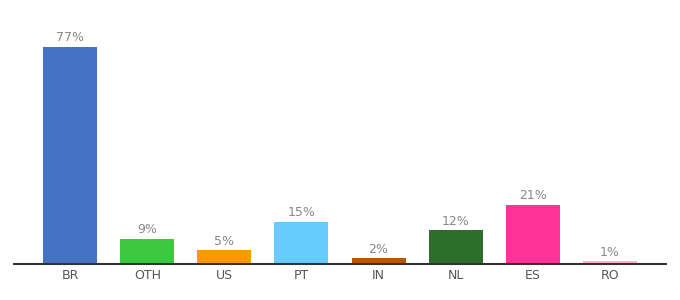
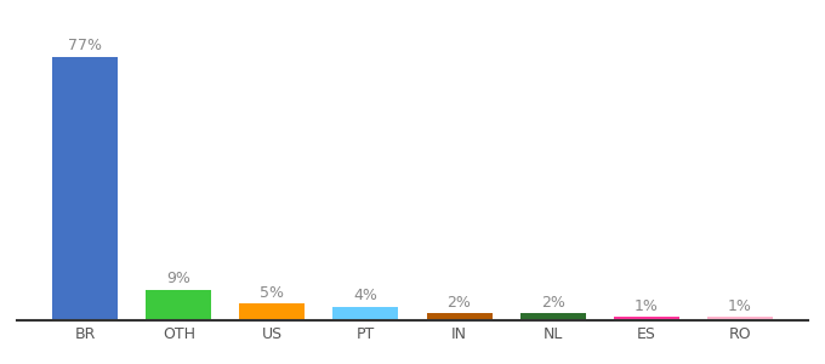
PT: 15% -> 4%
NL: 12% -> 2%
ES: 21% -> 1%
